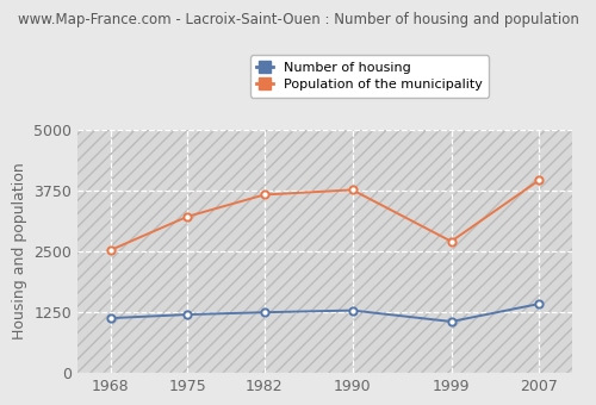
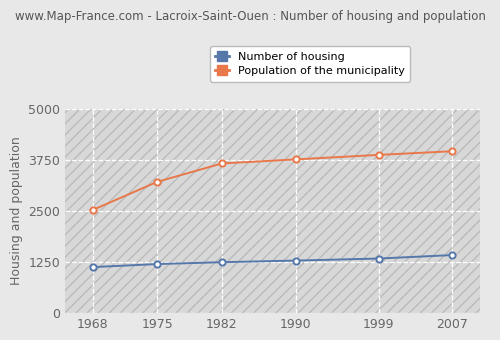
Number of housing/1999: 1050 -> 1330
Population of the municipality/1999: 2700 -> 3870
